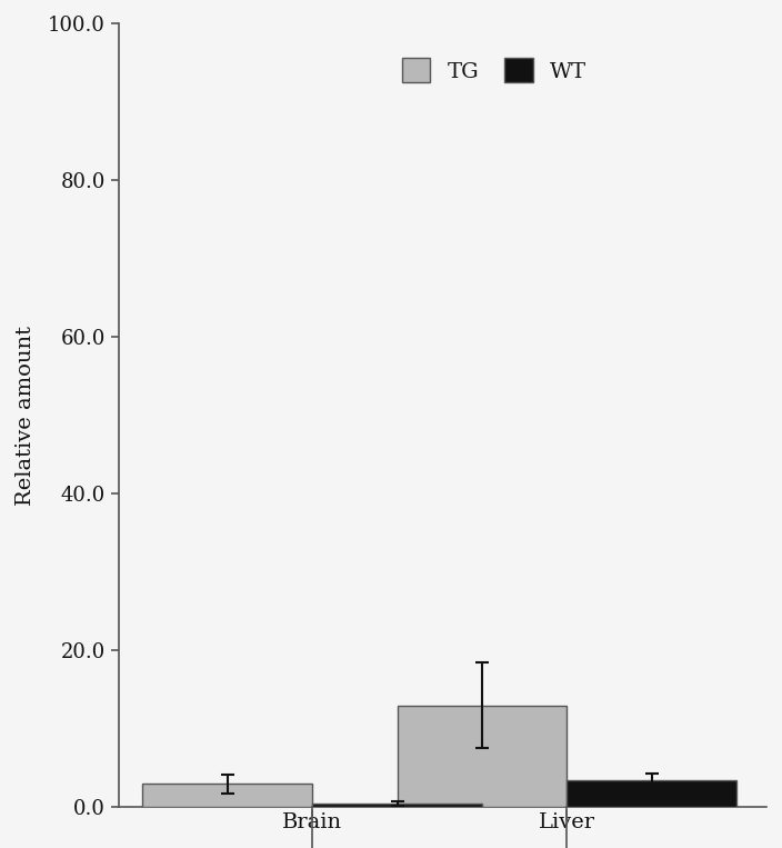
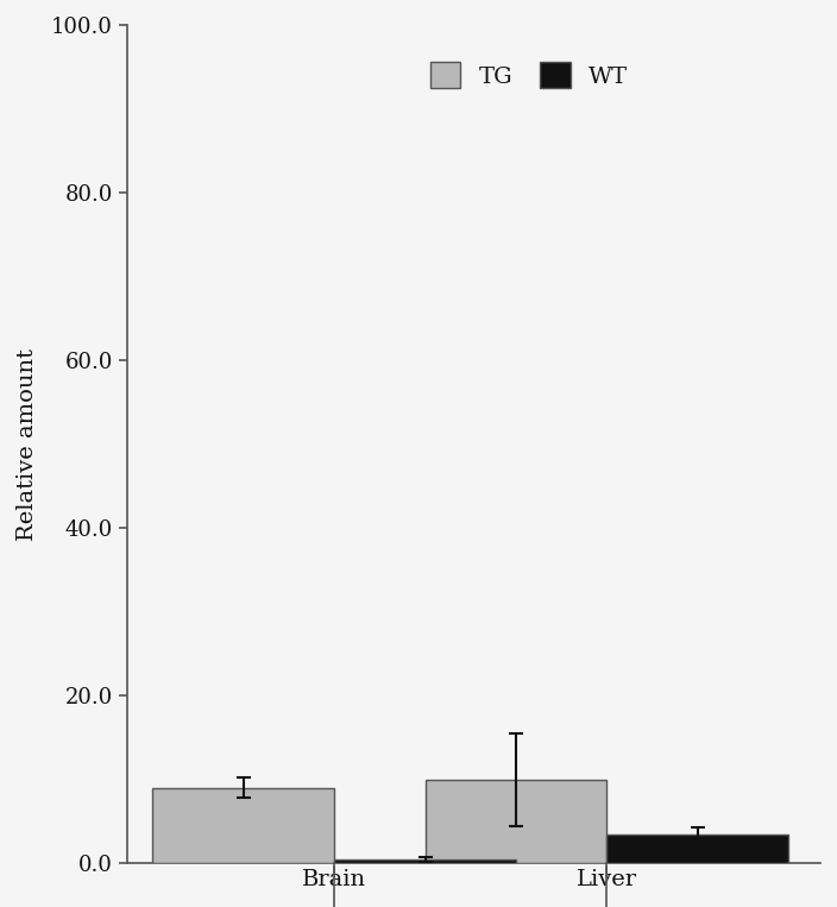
TG/Brain: 3 -> 9
TG/Liver: 13 -> 10
